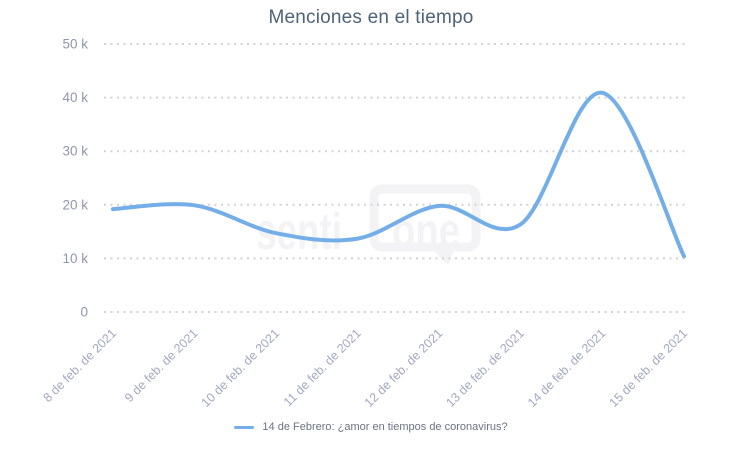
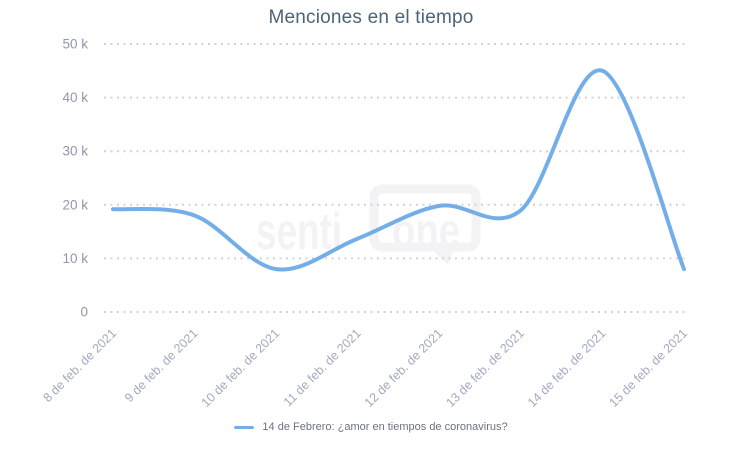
9 de feb. de 2021: 20k -> 18k
10 de feb. de 2021: 15k -> 8k
13 de feb. de 2021: 16k -> 19k
14 de feb. de 2021: 41k -> 45k
15 de feb. de 2021: 10k -> 8k
